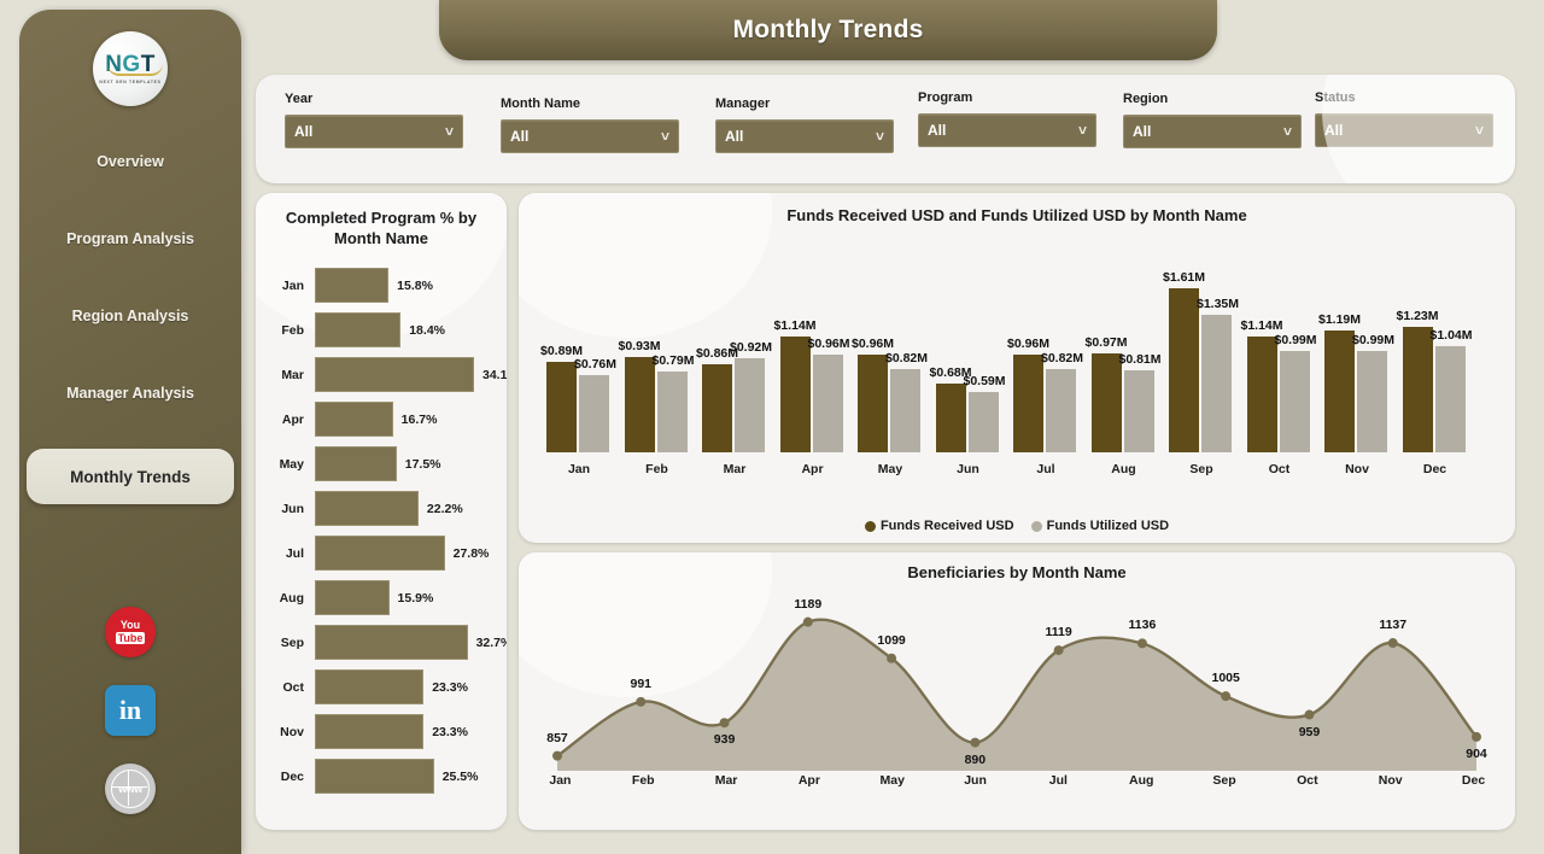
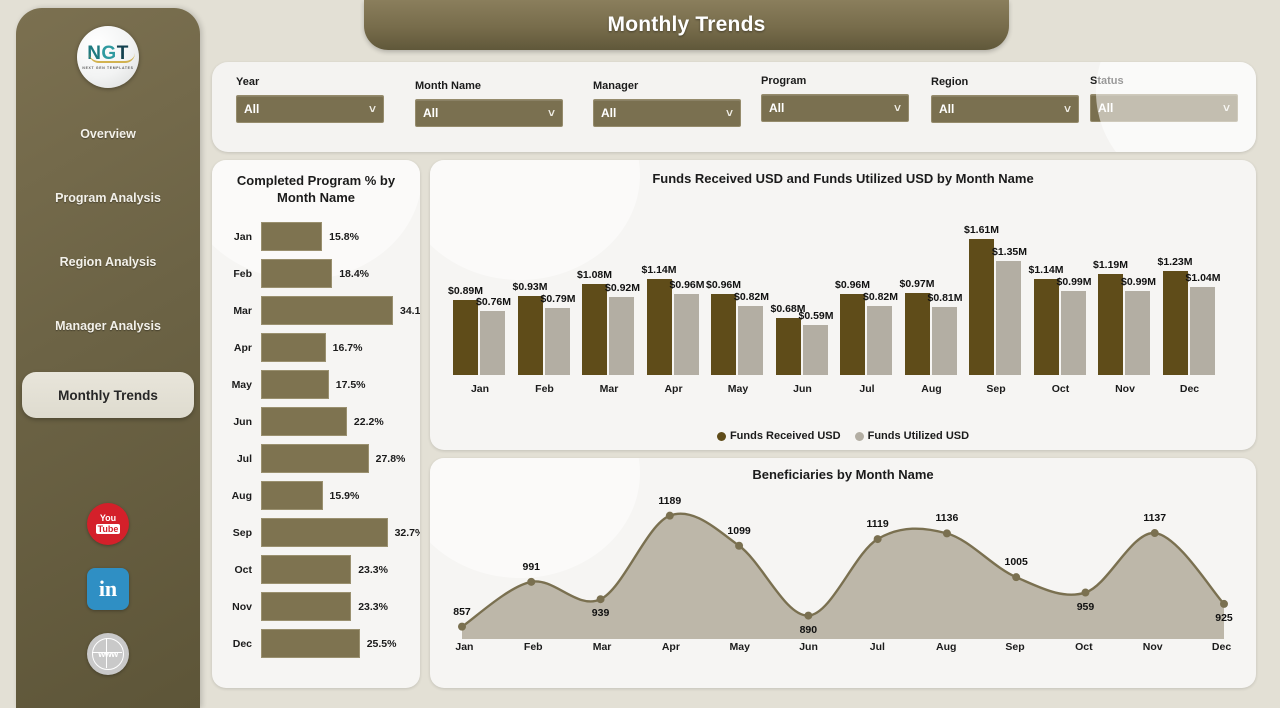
Funds Received USD and Funds Utilized USD by Month Name/Funds Received USD/Mar: $0.86M -> $1.08M
Beneficiaries by Month Name/Dec: 904 -> 925
